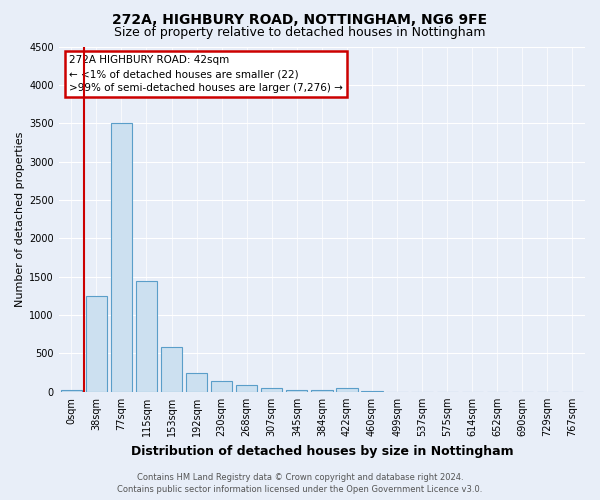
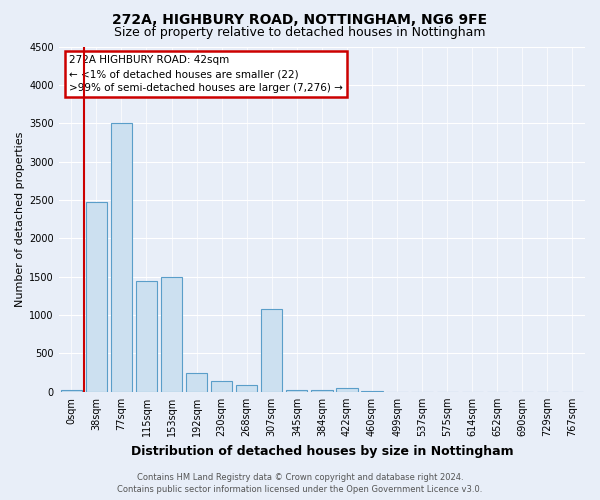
38sqm: 1250 -> 2480
153sqm: 580 -> 1500
307sqm: 60 -> 1080
